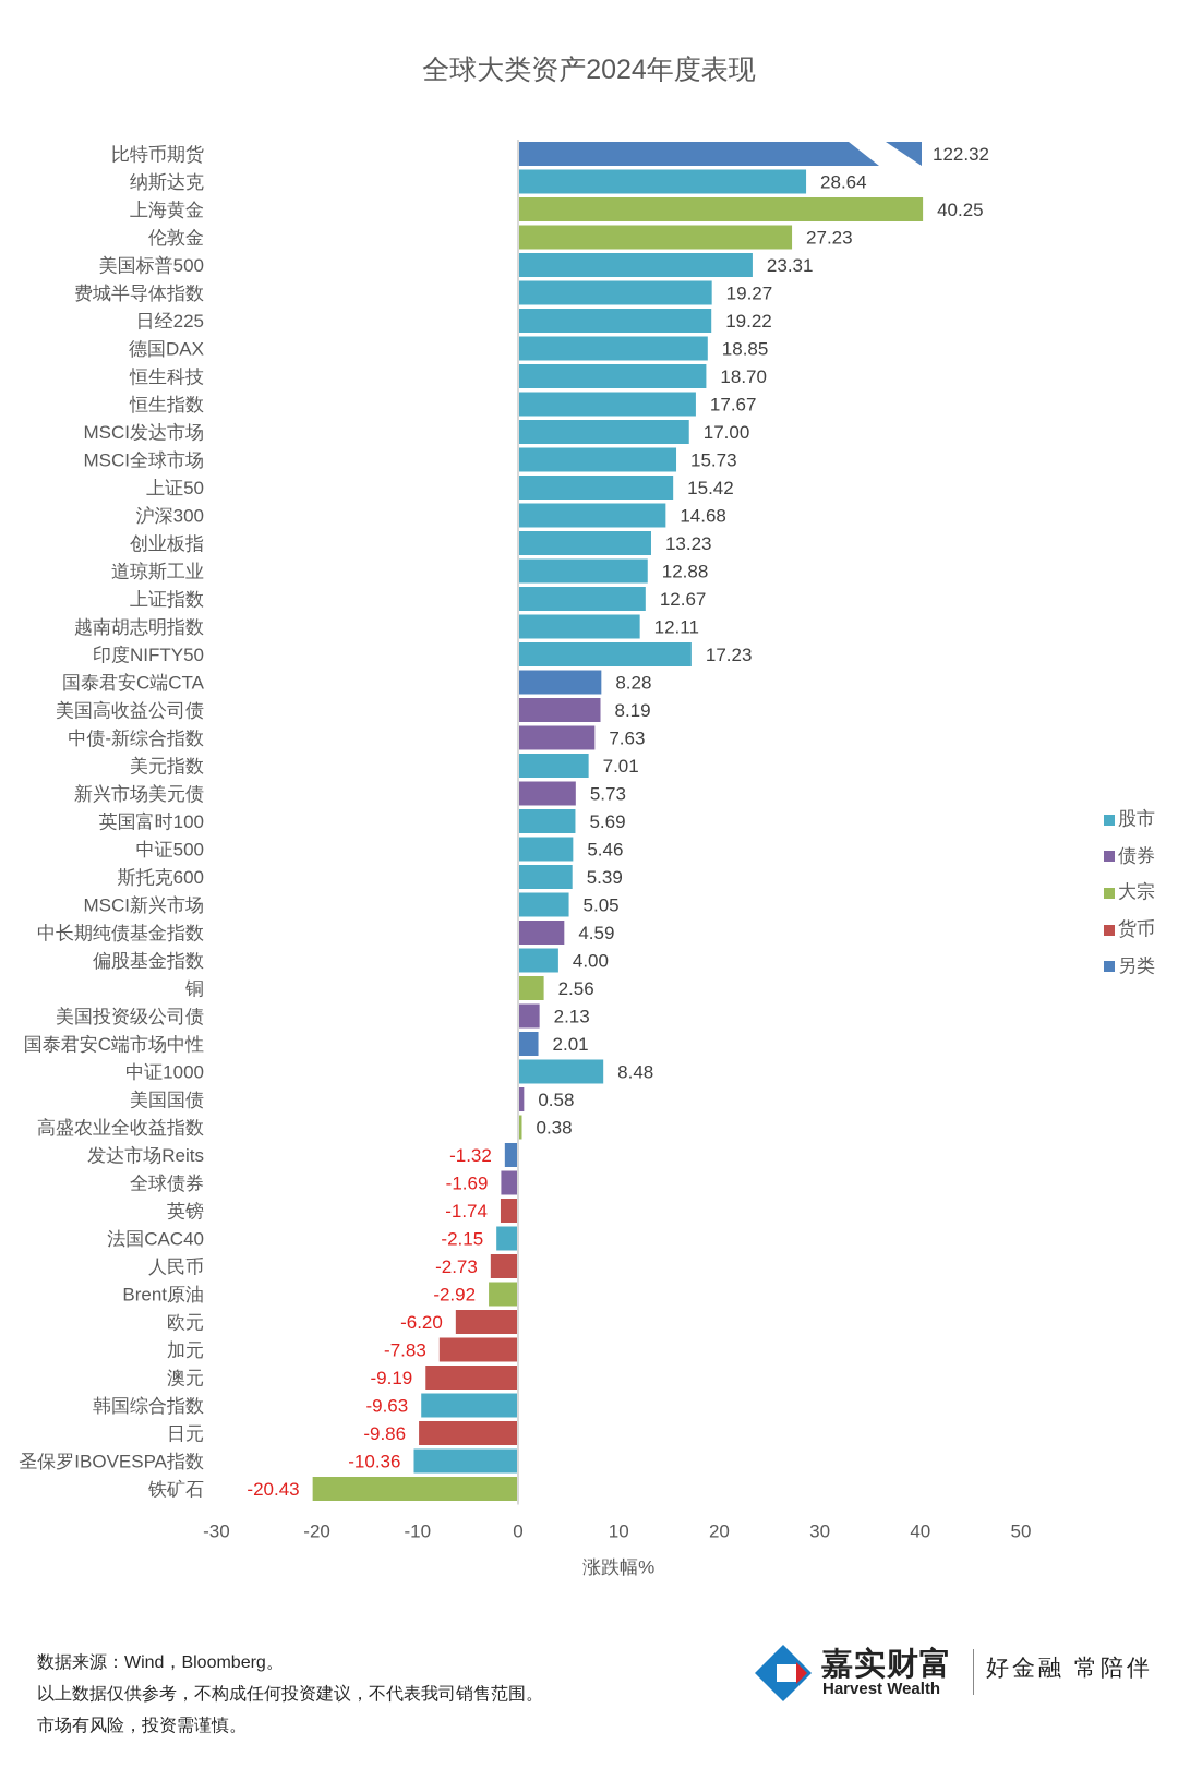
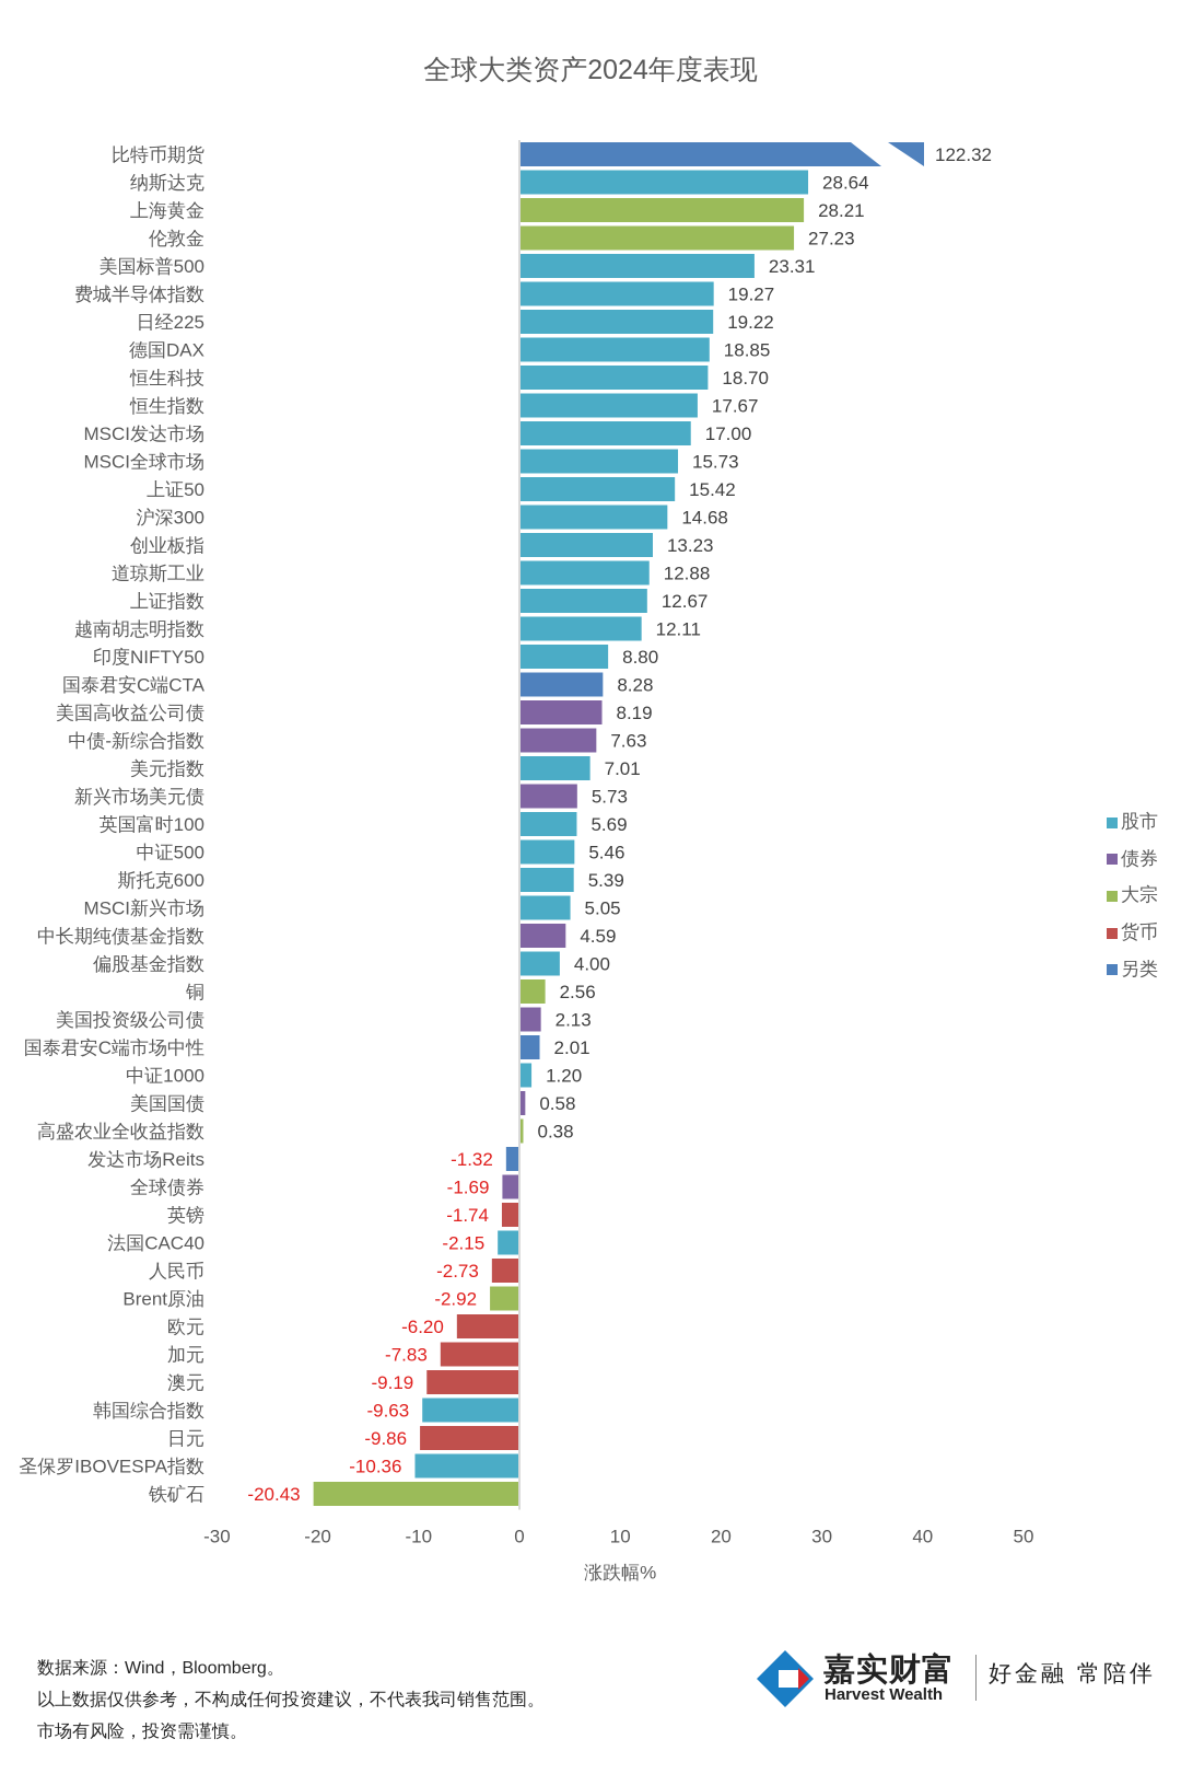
上海黄金: 40.25 -> 28.21
印度NIFTY50: 17.23 -> 8.80
中证1000: 8.48 -> 1.20
